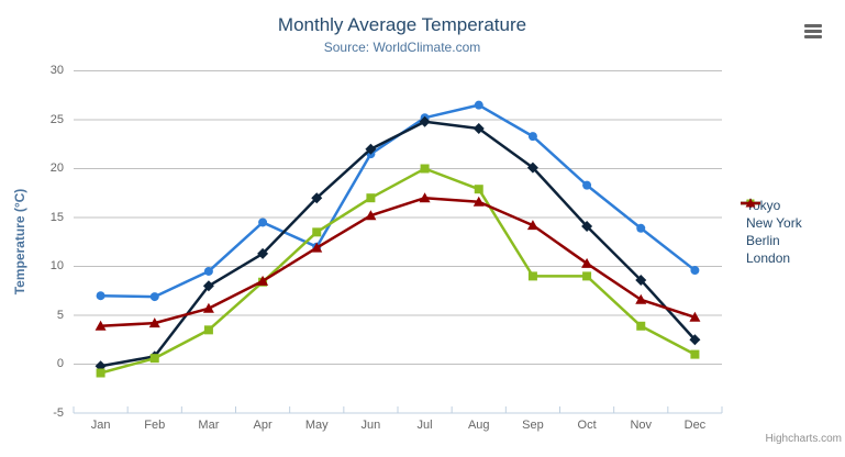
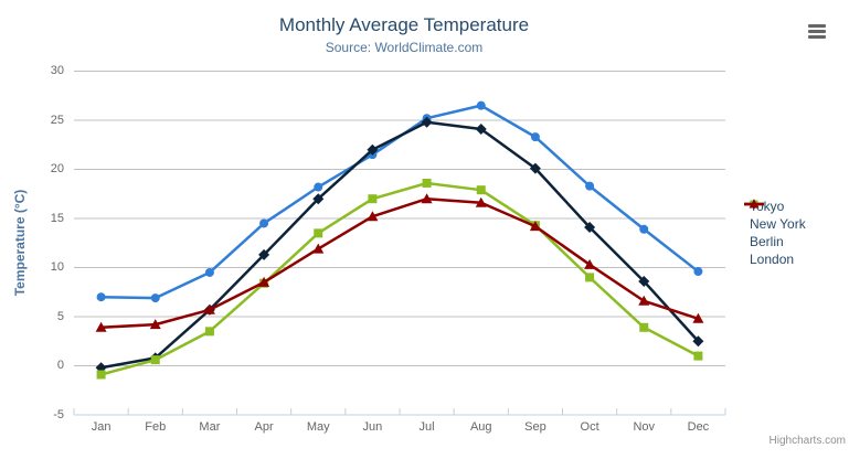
New York/Mar: 8 -> 6
Tokyo/May: 12 -> 18
Berlin/Jul: 20 -> 19
Berlin/Sep: 9 -> 14
